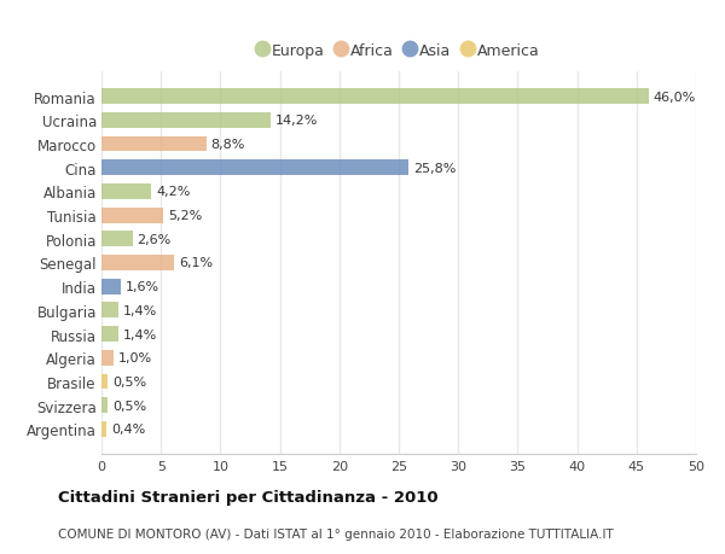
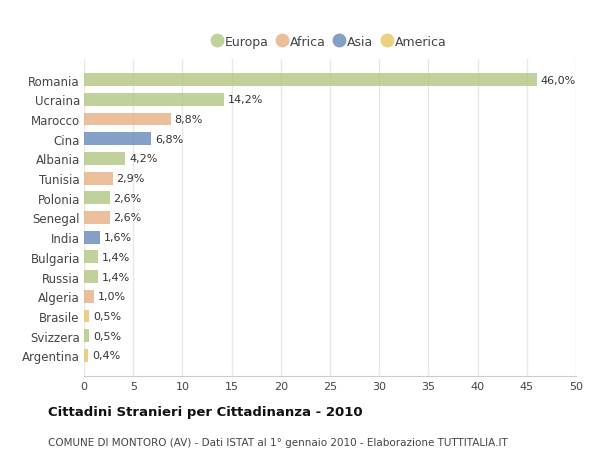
Cina: 25,8% -> 6,8%
Tunisia: 5,2% -> 2,9%
Senegal: 6,1% -> 2,6%
